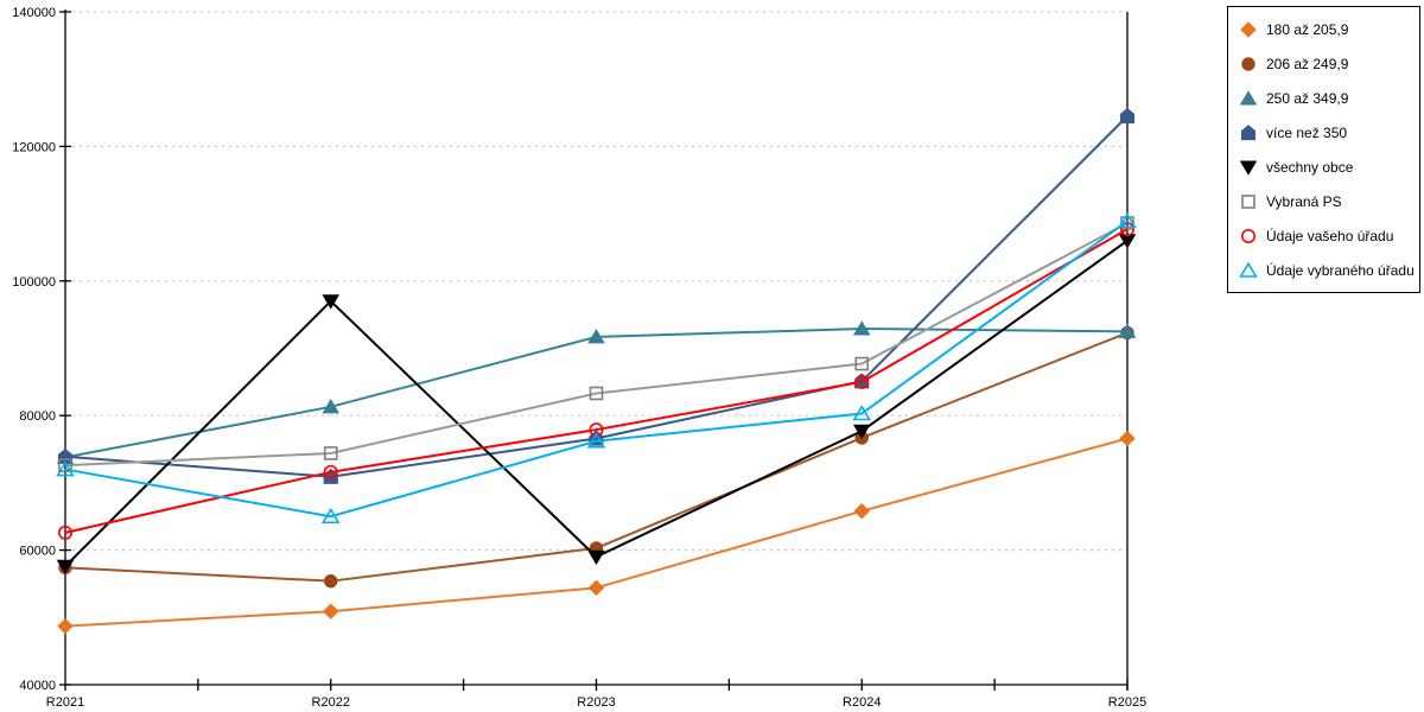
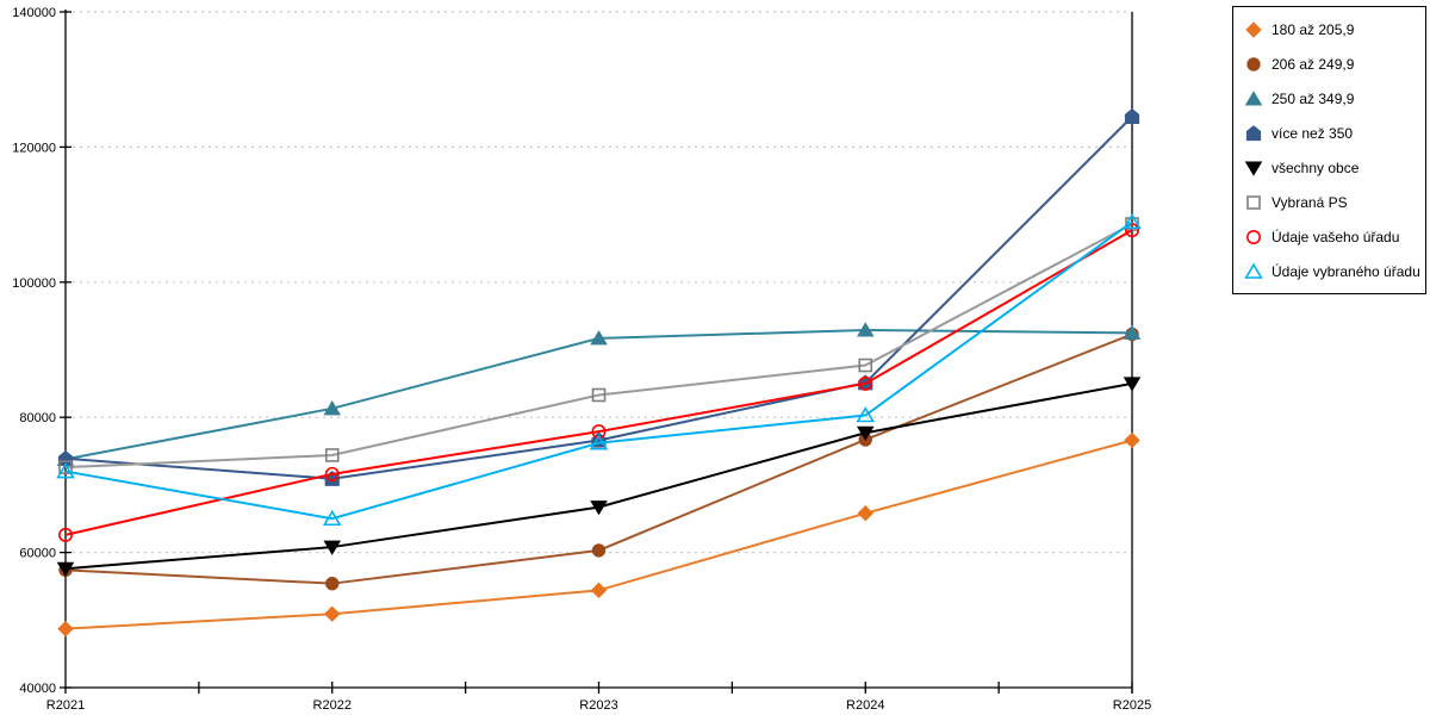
všechny obce/R2022: 97000 -> 61000
všechny obce/R2023: 59000 -> 67000
všechny obce/R2025: 106000 -> 85000
